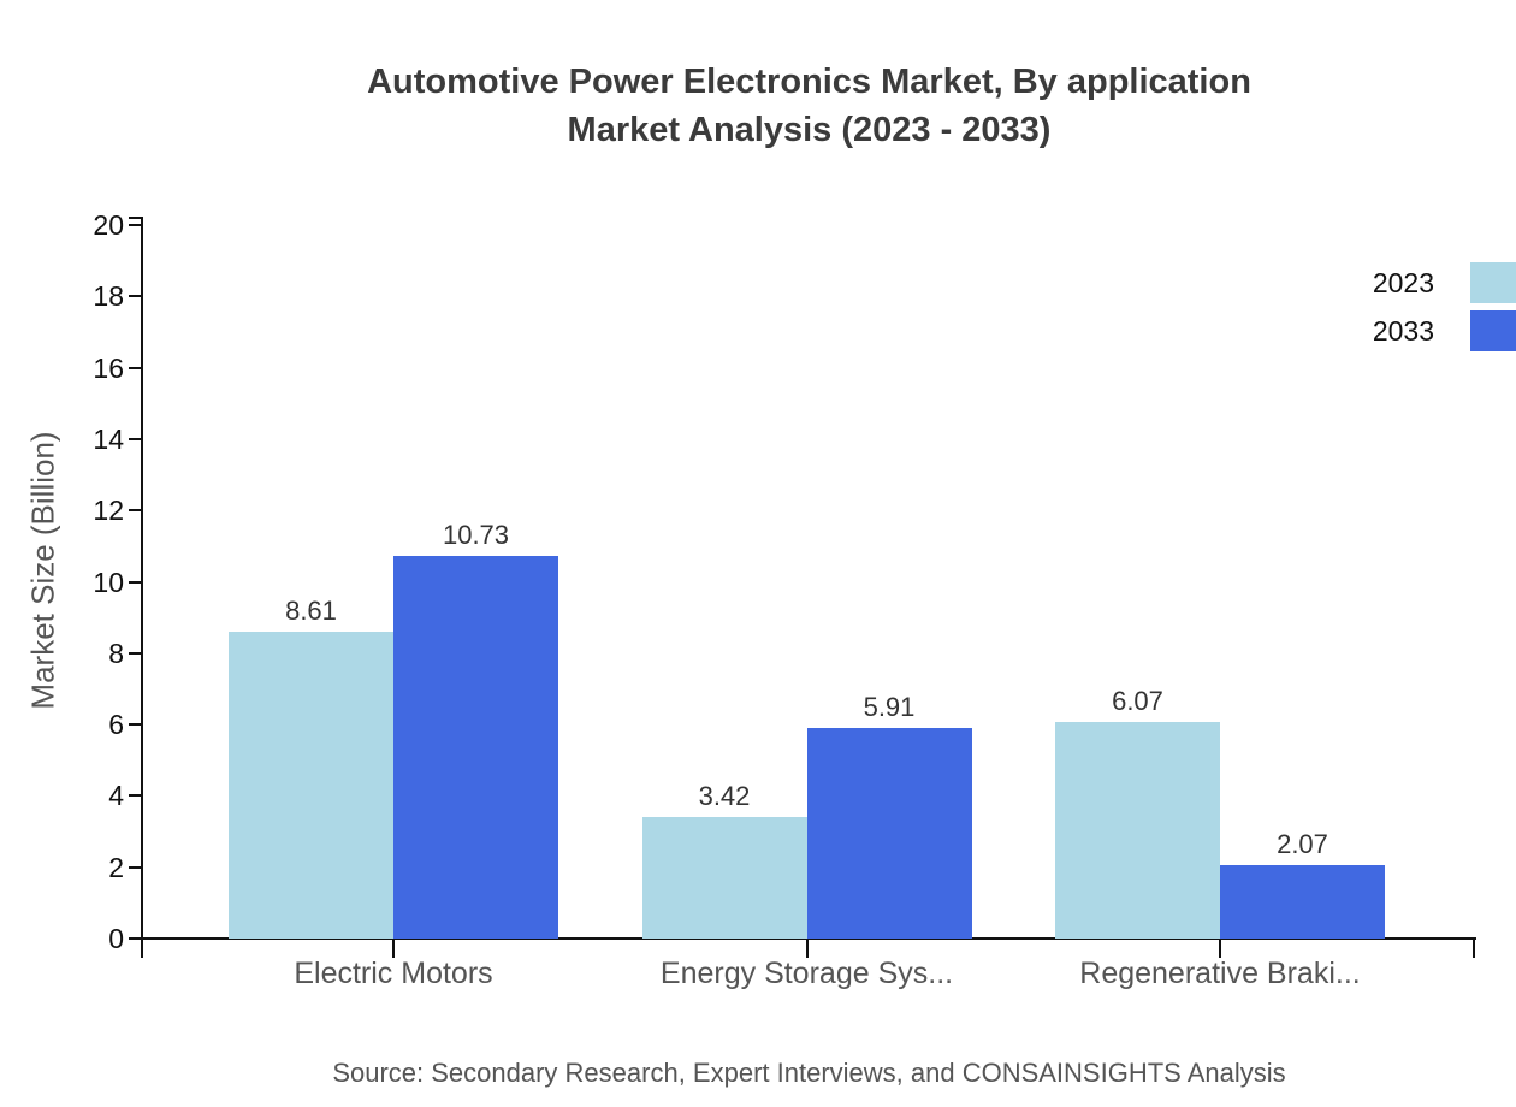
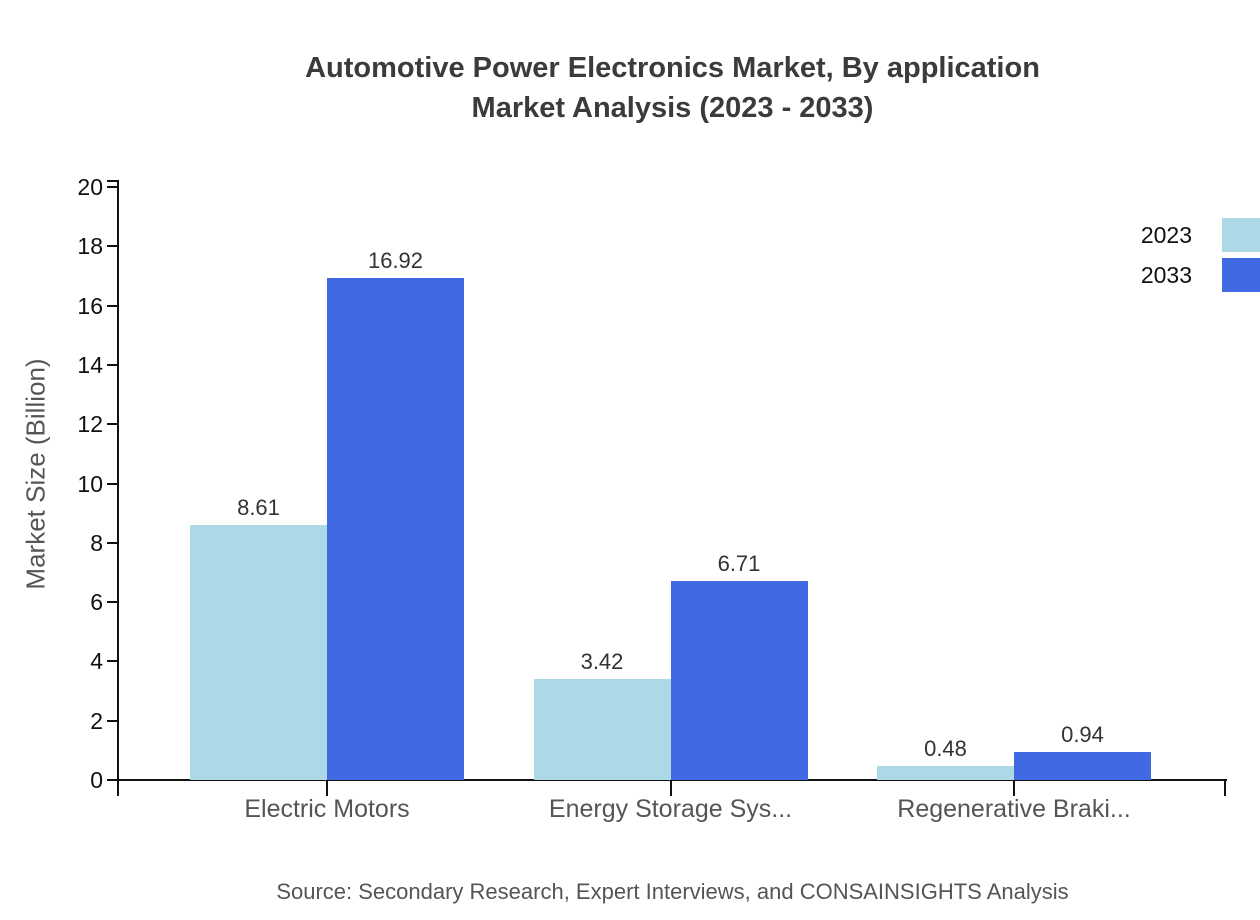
2033/Electric Motors: 10.73 -> 16.92
2033/Energy Storage Sys...: 5.91 -> 6.71
2023/Regenerative Braki...: 6.07 -> 0.48
2033/Regenerative Braki...: 2.07 -> 0.94
